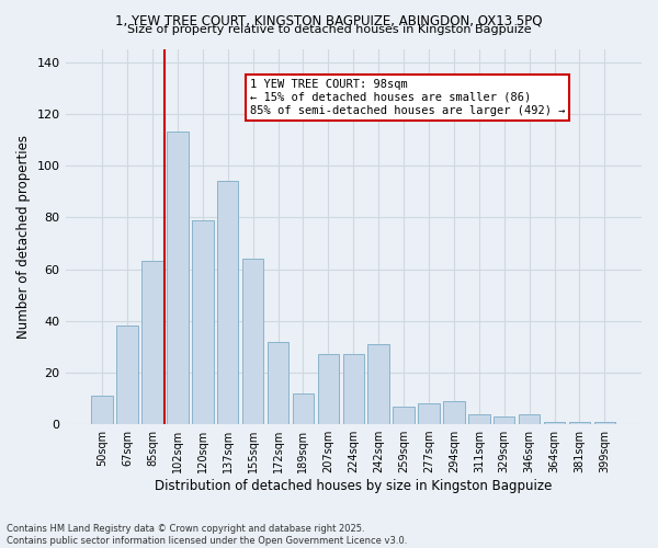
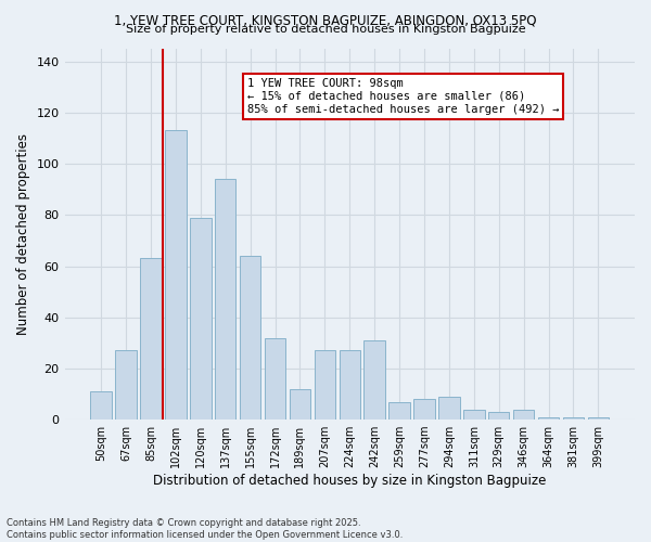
67sqm: 38 -> 27
